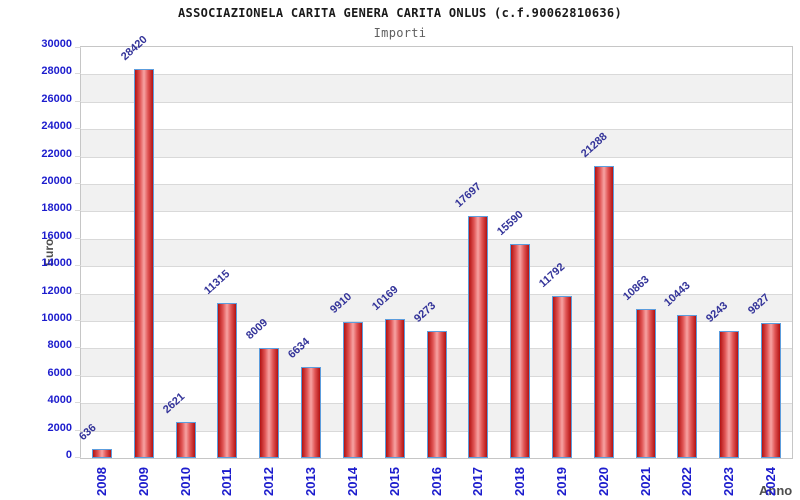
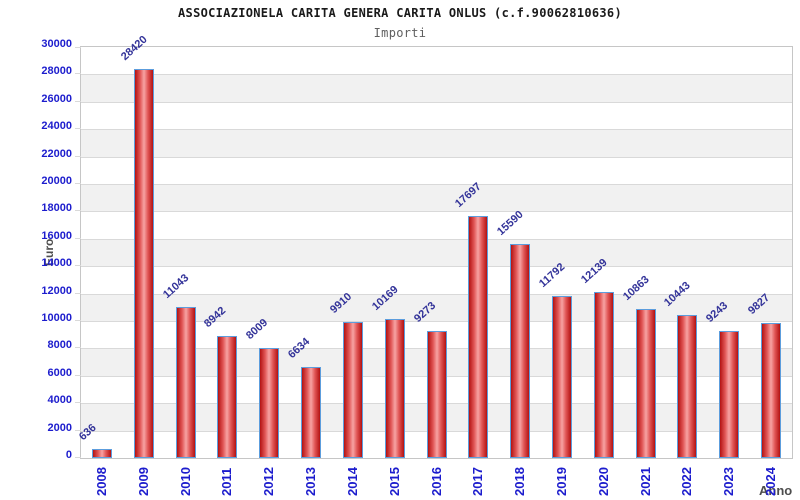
2010: 2621 -> 11043
2011: 11315 -> 8942
2020: 21288 -> 12139
